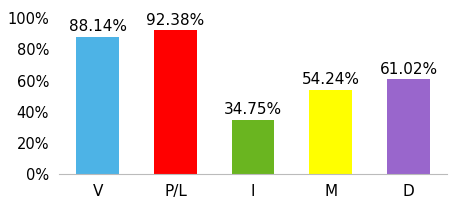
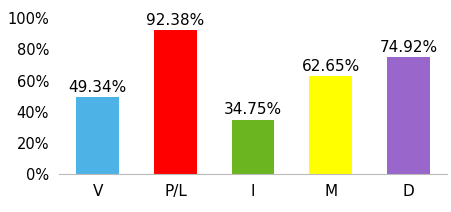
V: 88.14% -> 49.34%
M: 54.24% -> 62.65%
D: 61.02% -> 74.92%
